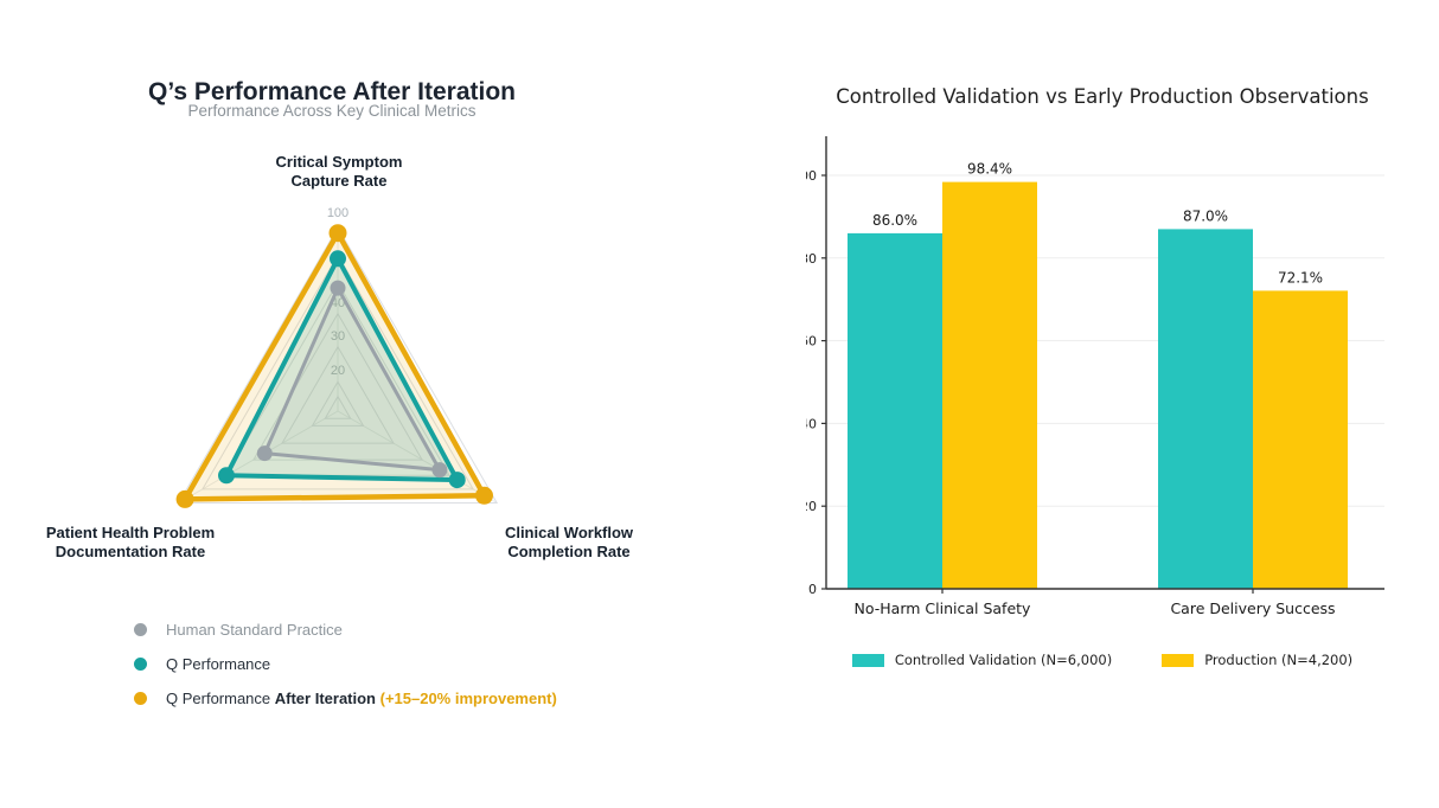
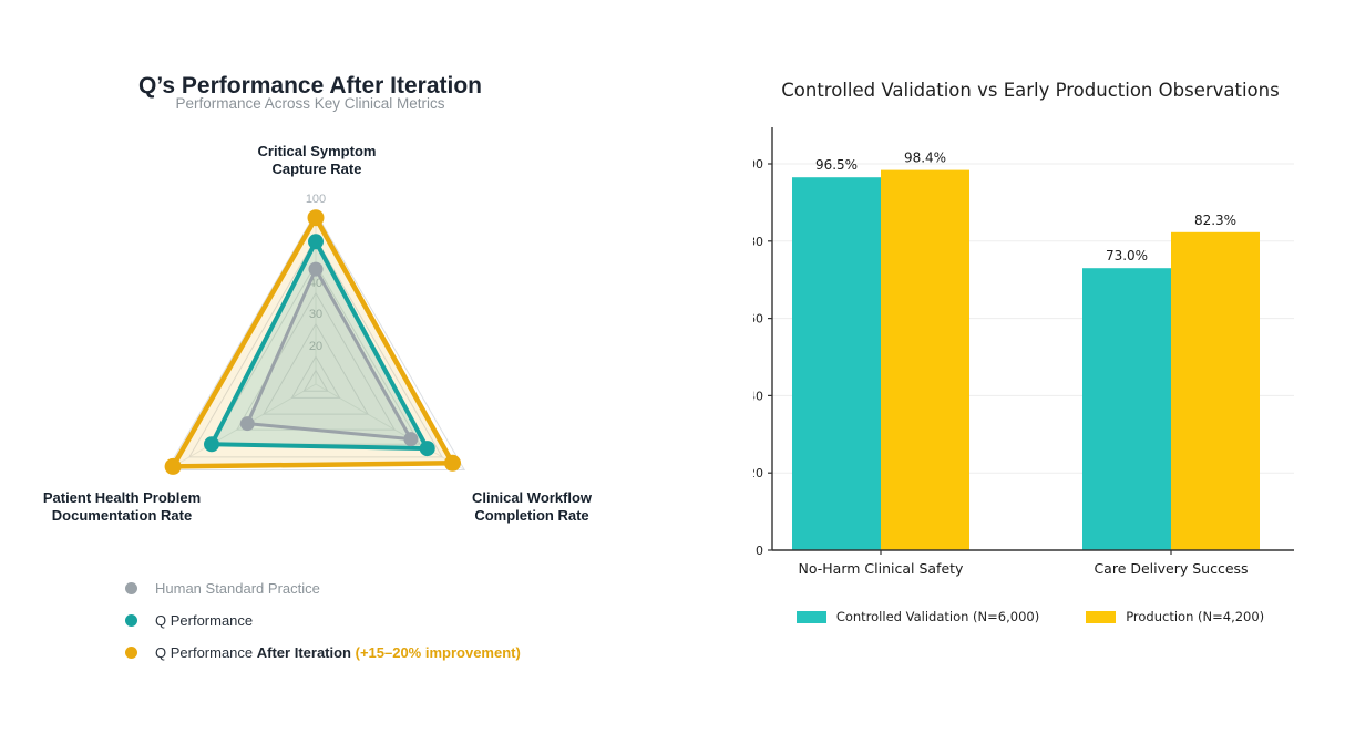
Controlled Validation vs Early Production Observations/Controlled Validation (N=6,000)/No-Harm Clinical Safety: 86.0% -> 96.5%
Controlled Validation vs Early Production Observations/Controlled Validation (N=6,000)/Care Delivery Success: 87.0% -> 73.0%
Controlled Validation vs Early Production Observations/Production (N=4,200)/Care Delivery Success: 72.1% -> 82.3%
